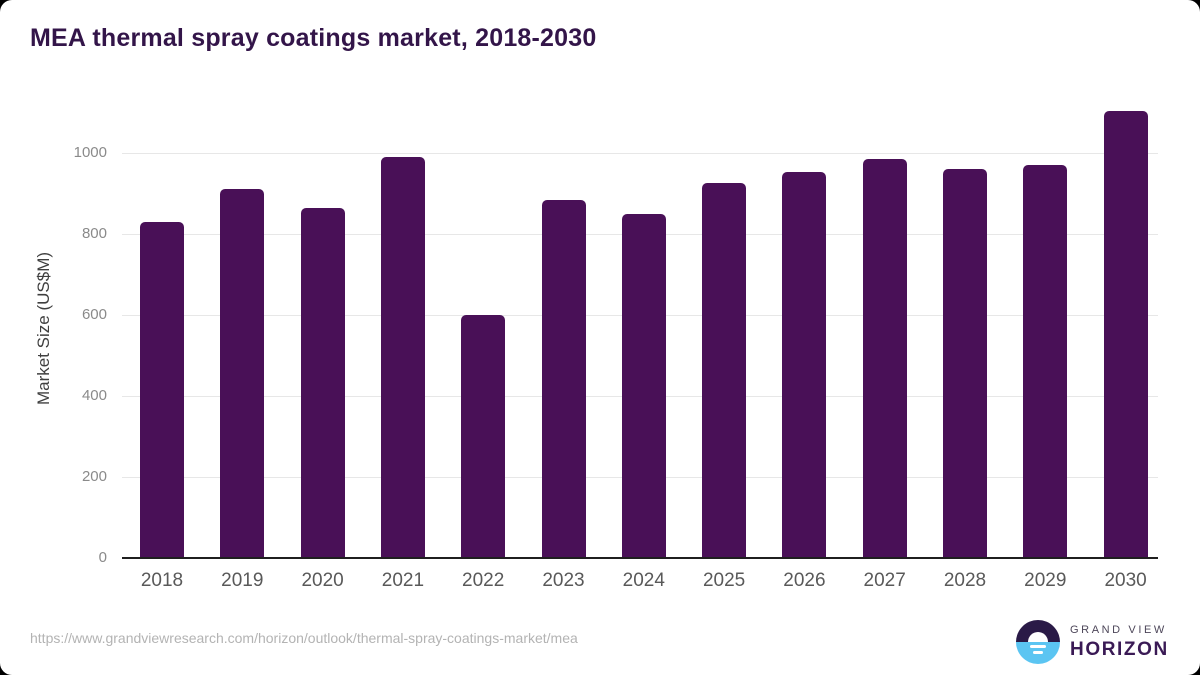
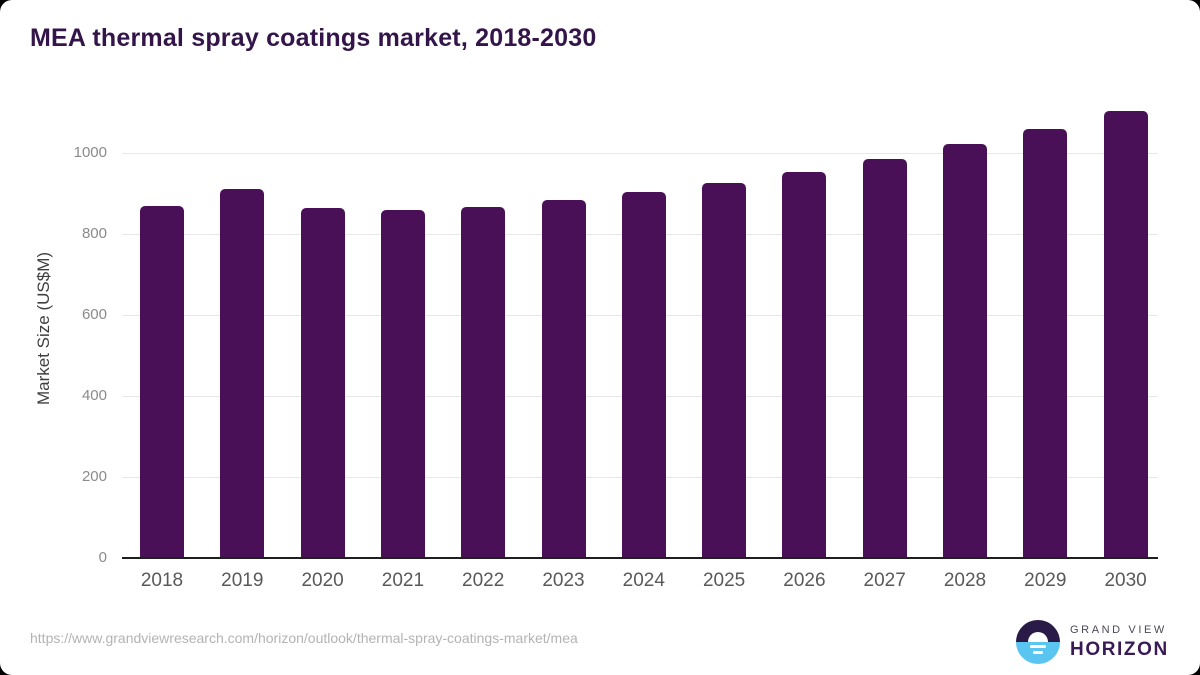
2018: 830 -> 870
2021: 990 -> 860
2022: 600 -> 870
2024: 850 -> 900
2028: 960 -> 1020
2029: 970 -> 1060
